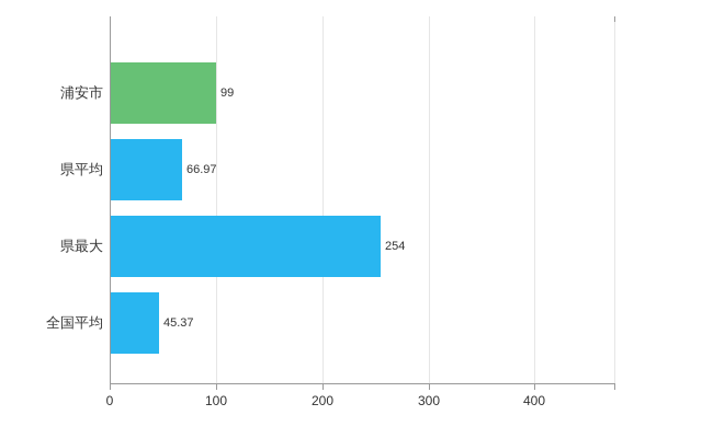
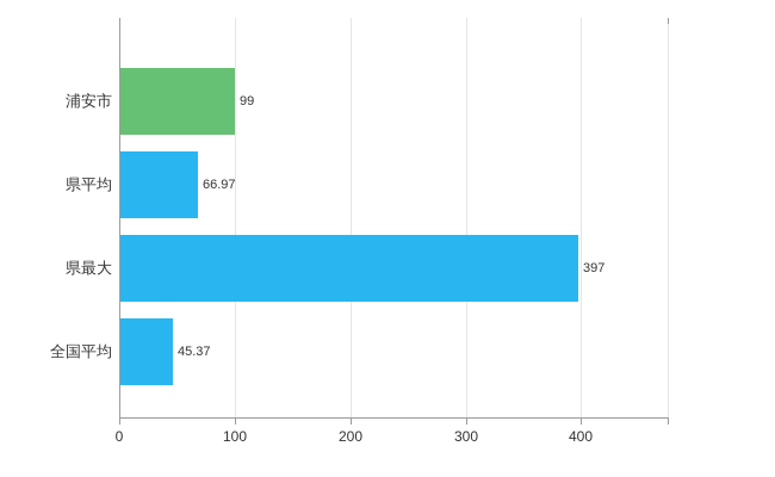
県最大: 254 -> 397
